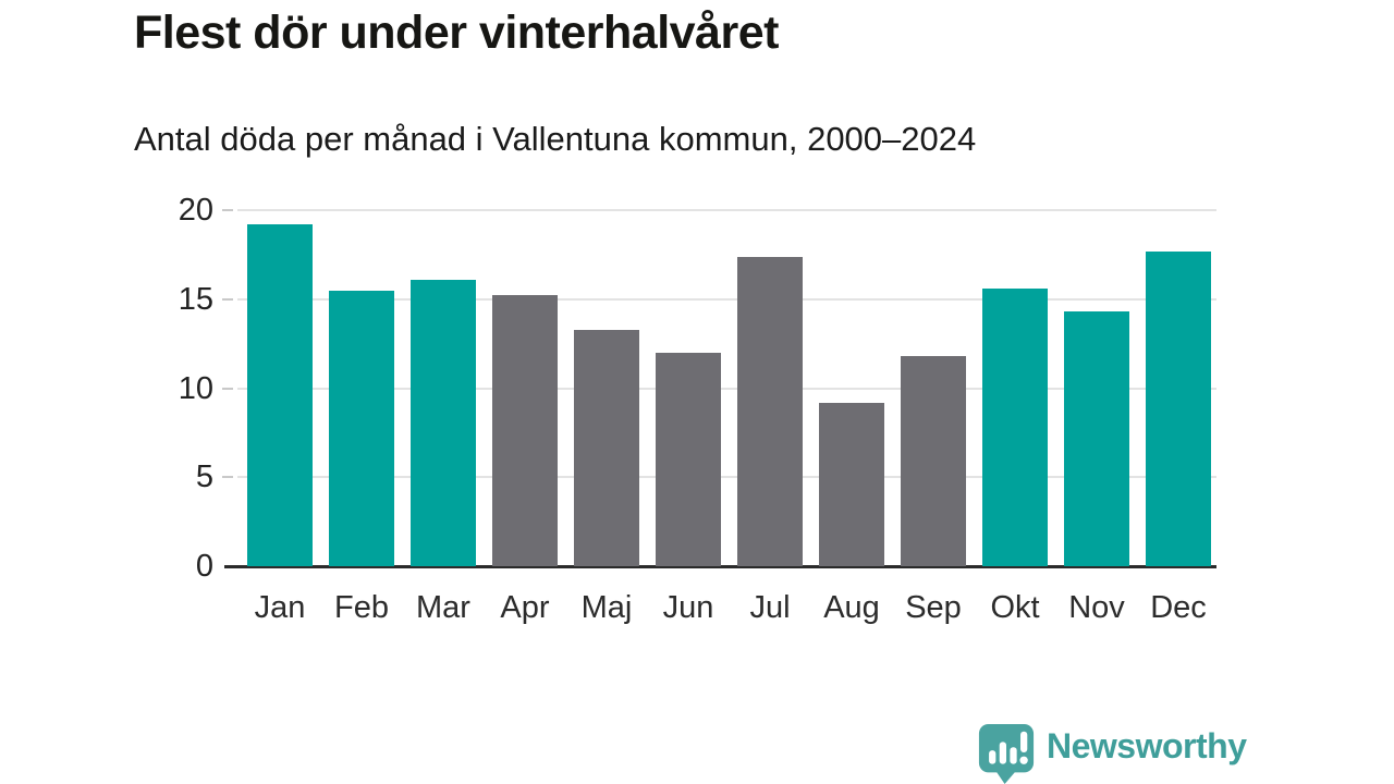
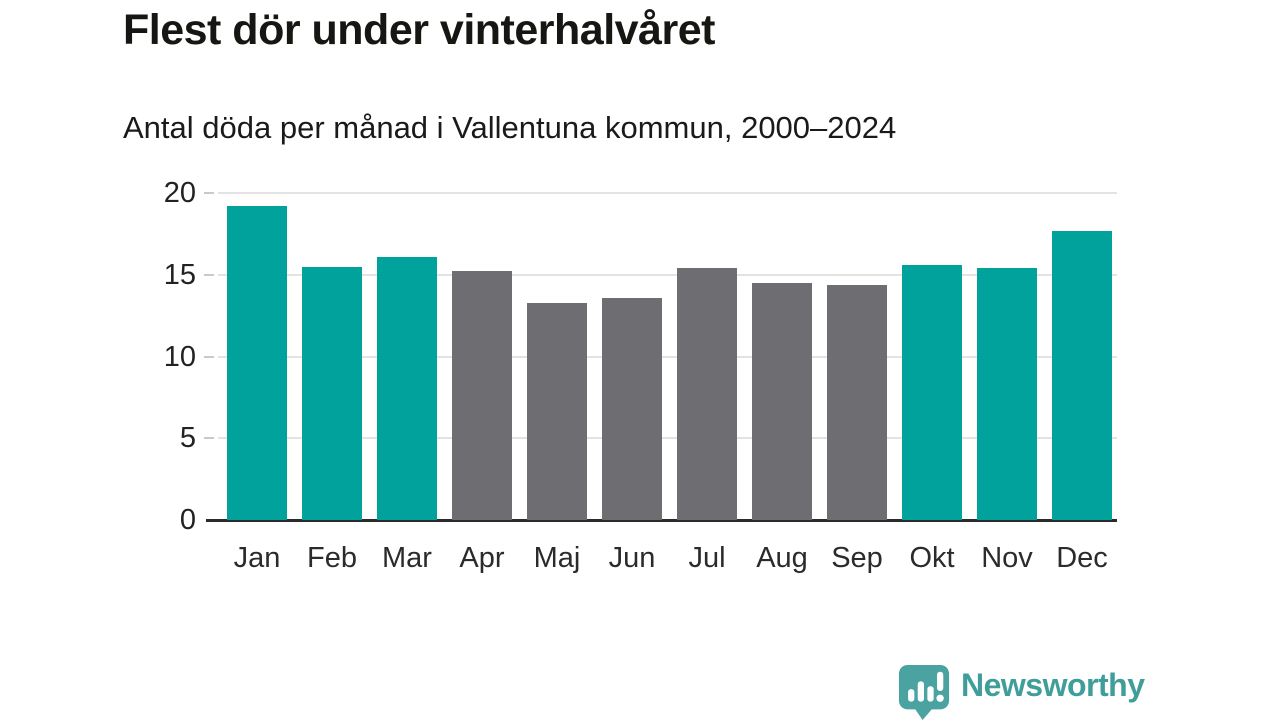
Jun: 12.0 -> 13.6
Jul: 17.4 -> 15.4
Aug: 9.2 -> 14.5
Sep: 11.8 -> 14.4
Nov: 14.3 -> 15.4
